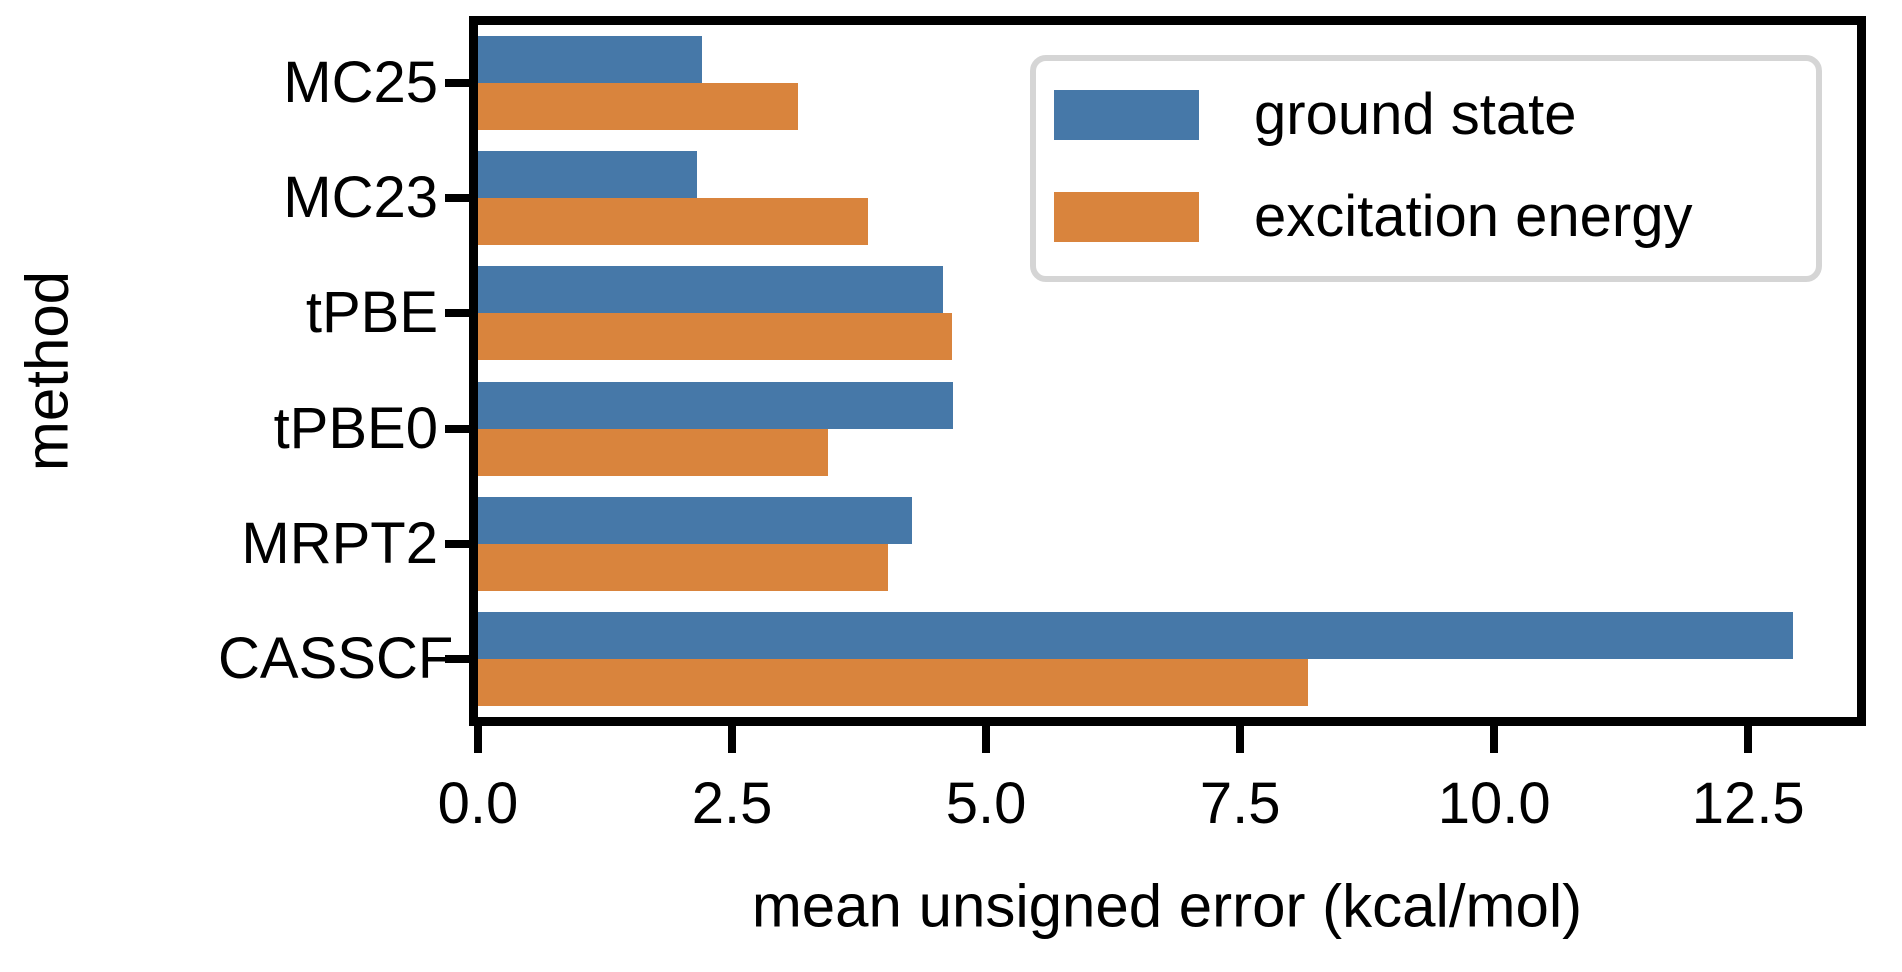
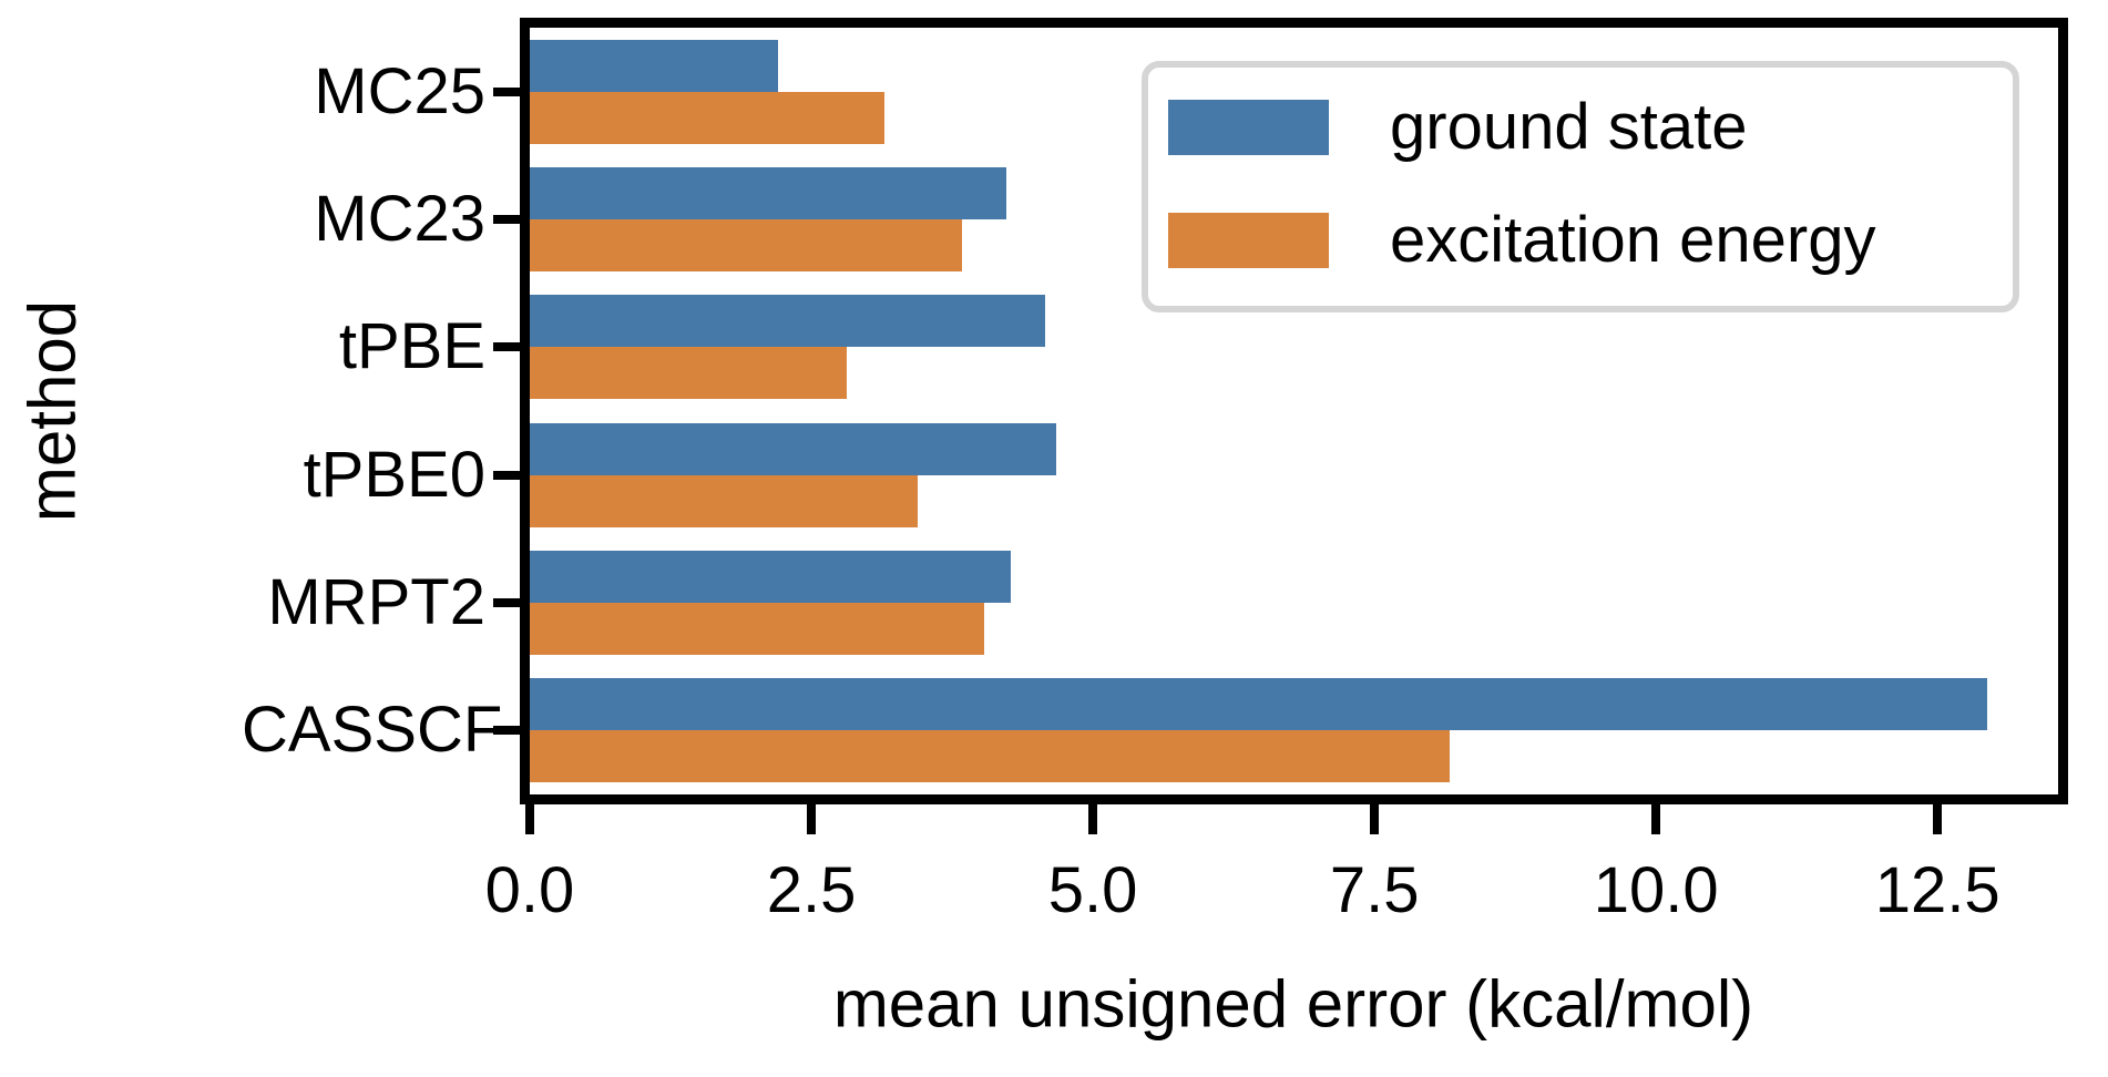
ground state/MC23: 2.15 -> 4.23
excitation energy/tPBE: 4.66 -> 2.81
